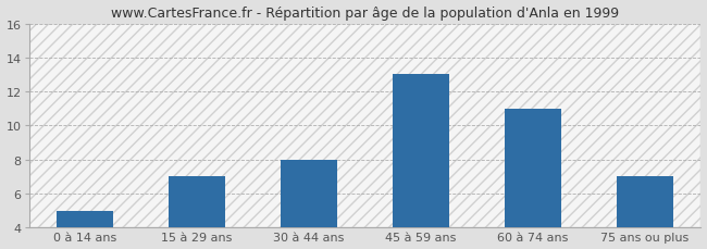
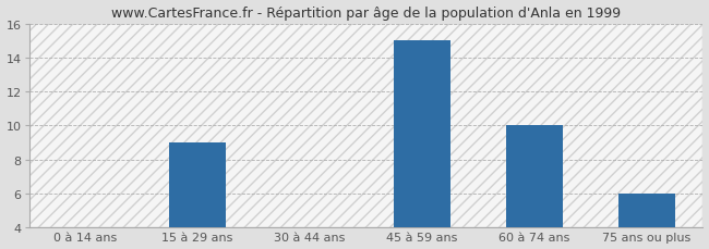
0 à 14 ans: 5 -> 4
15 à 29 ans: 7 -> 9
30 à 44 ans: 8 -> 4
45 à 59 ans: 13 -> 15
60 à 74 ans: 11 -> 10
75 ans ou plus: 7 -> 6
